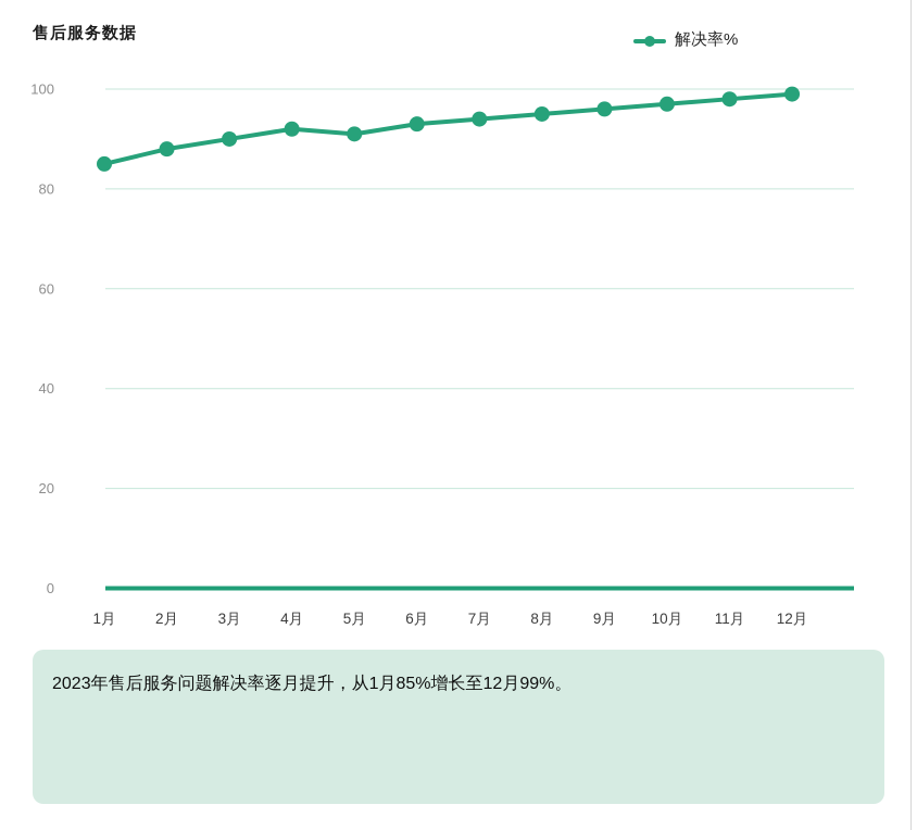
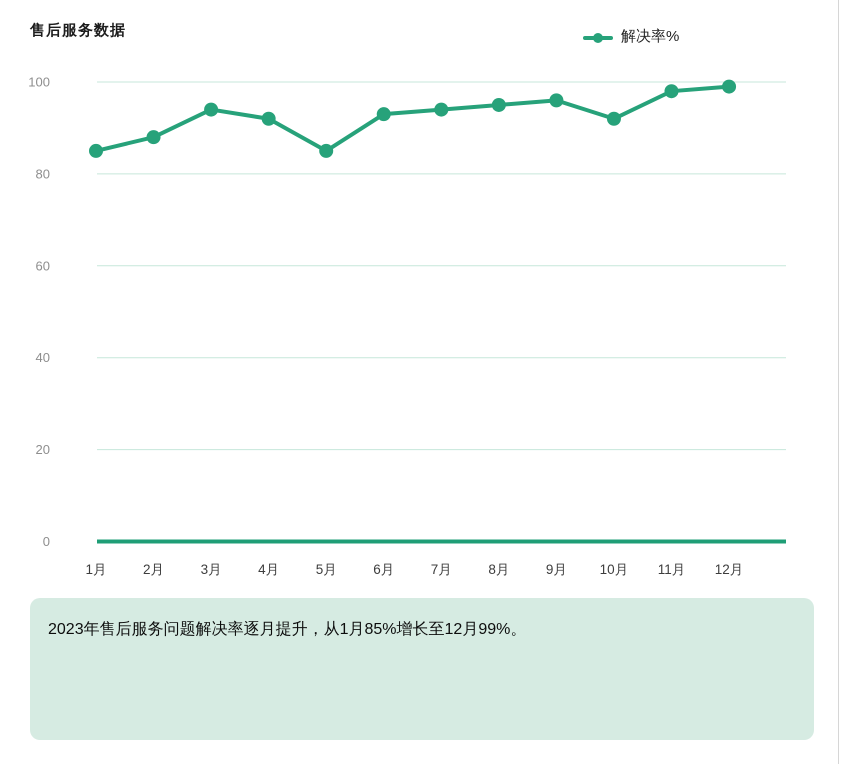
3月: 90 -> 94
5月: 91 -> 85
10月: 97 -> 92
